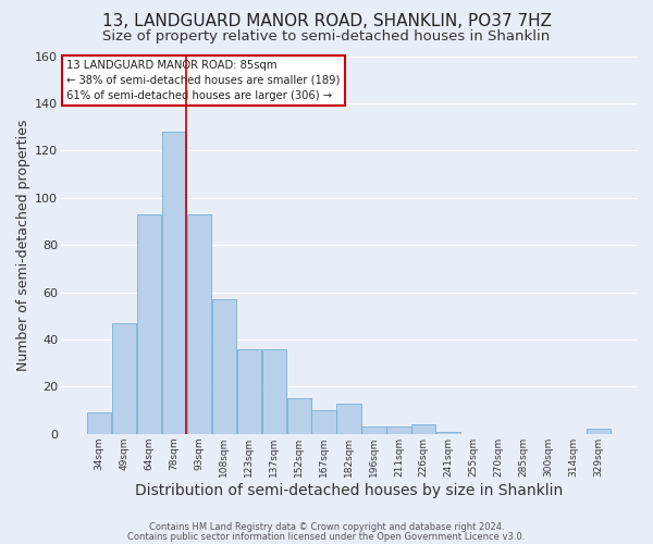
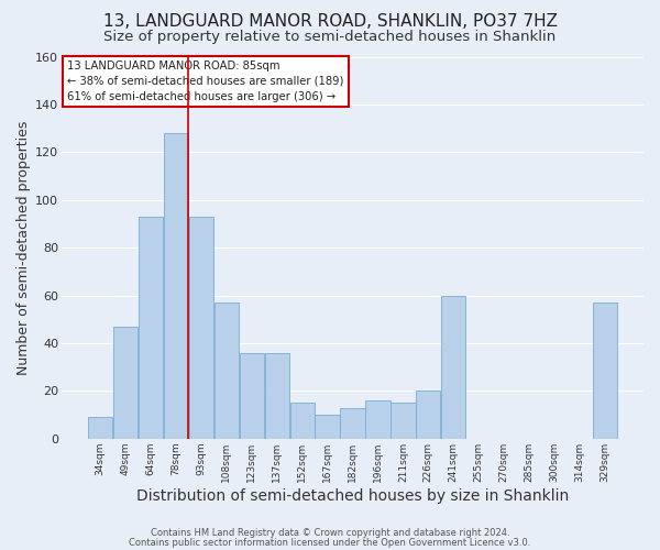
196sqm: 3 -> 16
211sqm: 3 -> 15
226sqm: 4 -> 20
241sqm: 1 -> 60
329sqm: 2 -> 57
